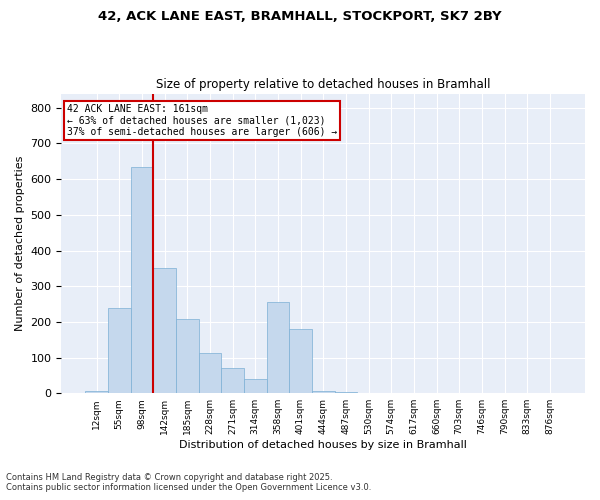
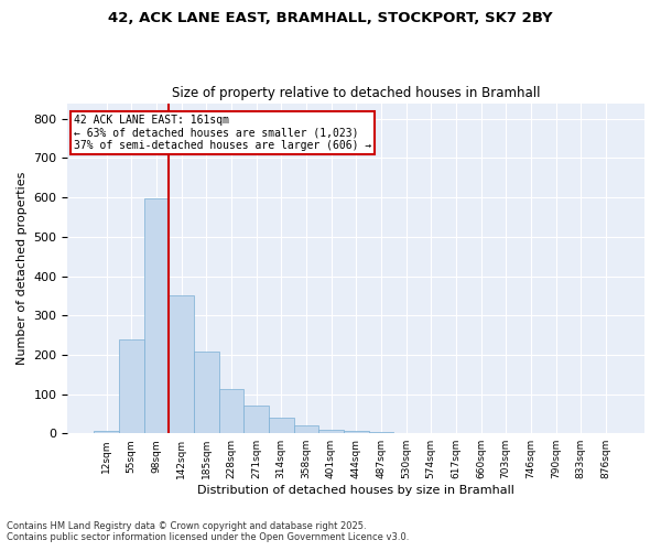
98sqm: 635 -> 597
358sqm: 255 -> 20
401sqm: 180 -> 10
